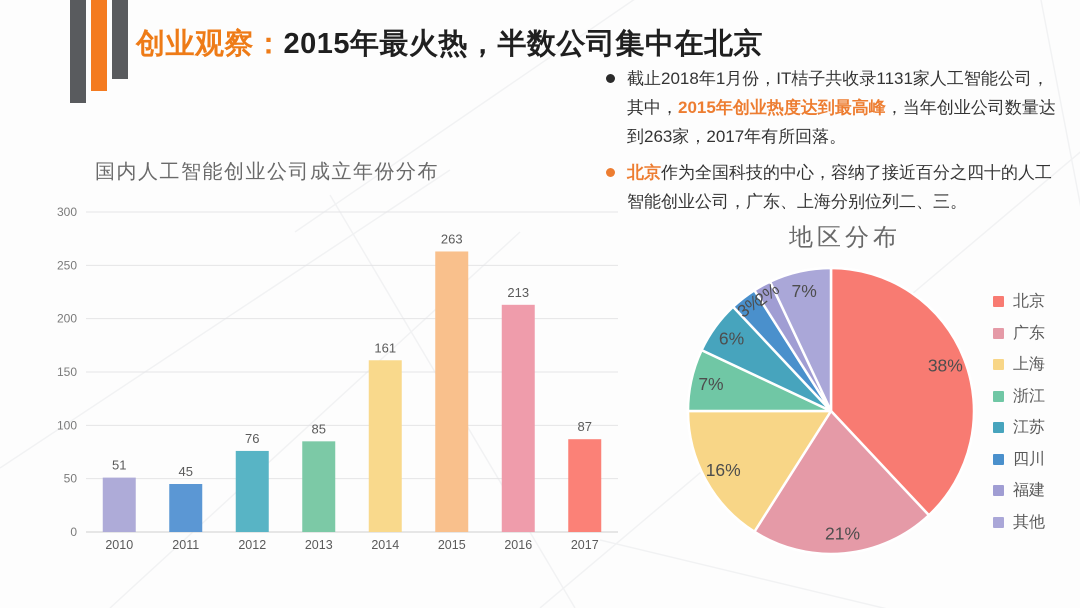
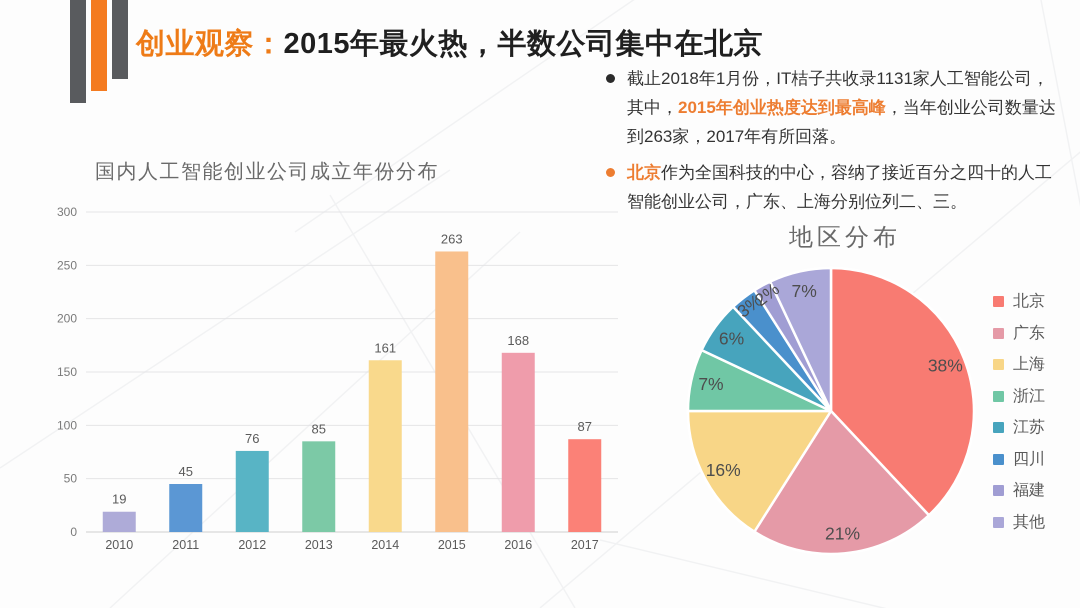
国内人工智能创业公司成立年份分布/2010: 51 -> 19
国内人工智能创业公司成立年份分布/2016: 213 -> 168
